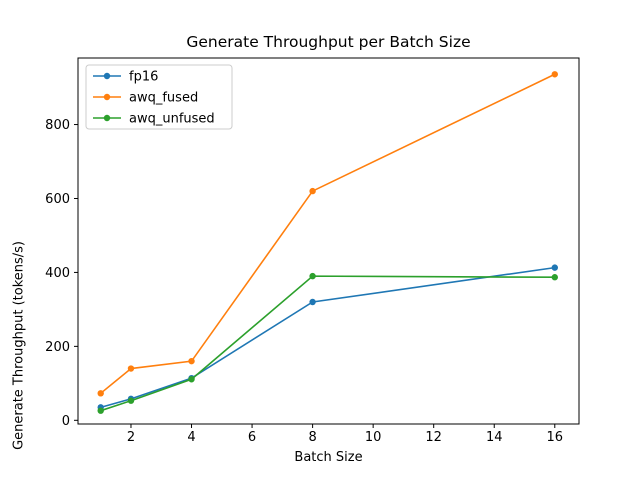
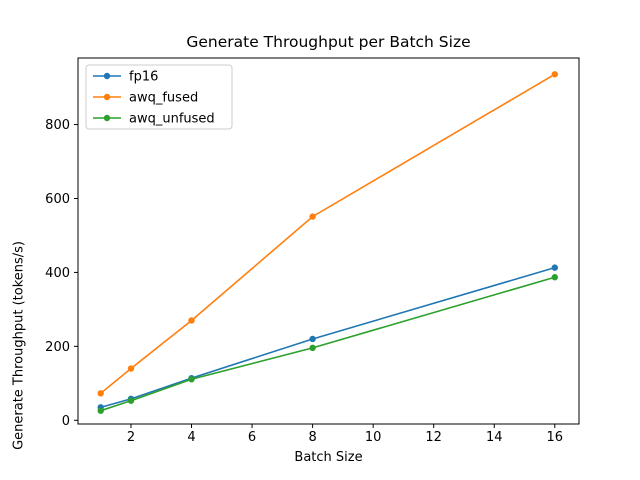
awq_fused/4: 160 -> 270
fp16/8: 320 -> 220
awq_fused/8: 620 -> 550
awq_unfused/8: 390 -> 200
